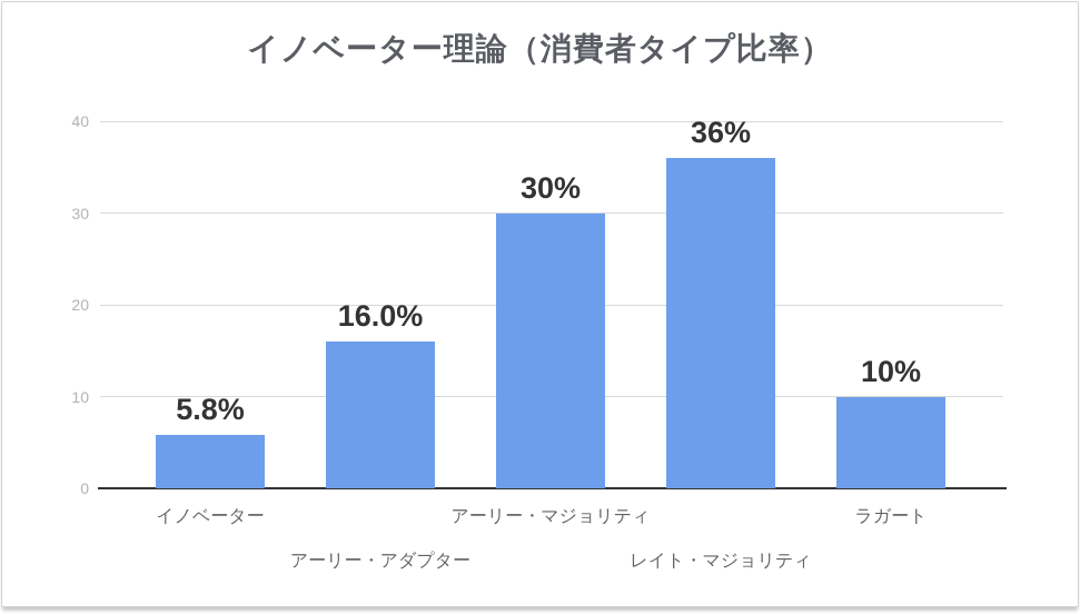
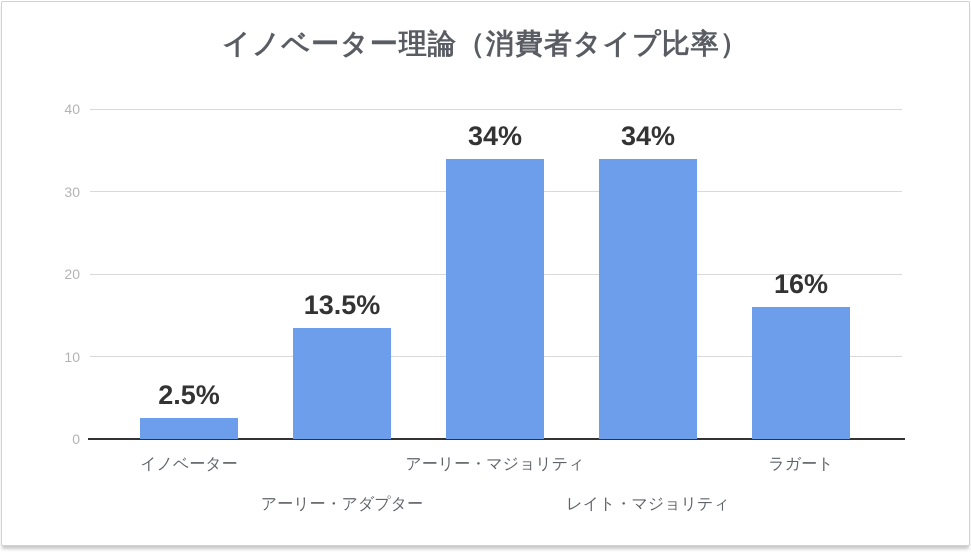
イノベーター: 5.8% -> 2.5%
アーリー・アダプター: 16.0% -> 13.5%
アーリー・マジョリティ: 30% -> 34%
レイト・マジョリティ: 36% -> 34%
ラガート: 10% -> 16%
